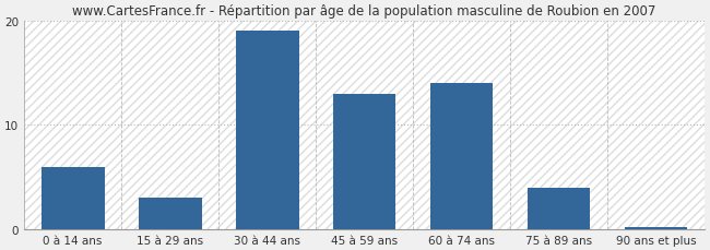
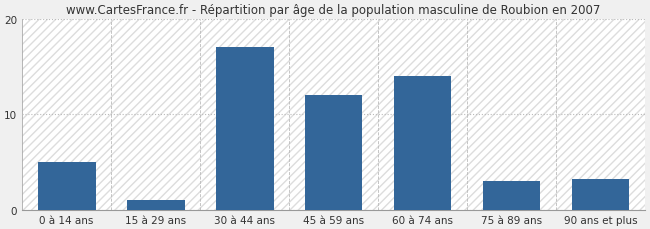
0 à 14 ans: 6.0 -> 5.0
15 à 29 ans: 3.0 -> 1.0
30 à 44 ans: 19.0 -> 17.0
45 à 59 ans: 13.0 -> 12.0
75 à 89 ans: 4.0 -> 3.0
90 ans et plus: 0.2 -> 3.2
